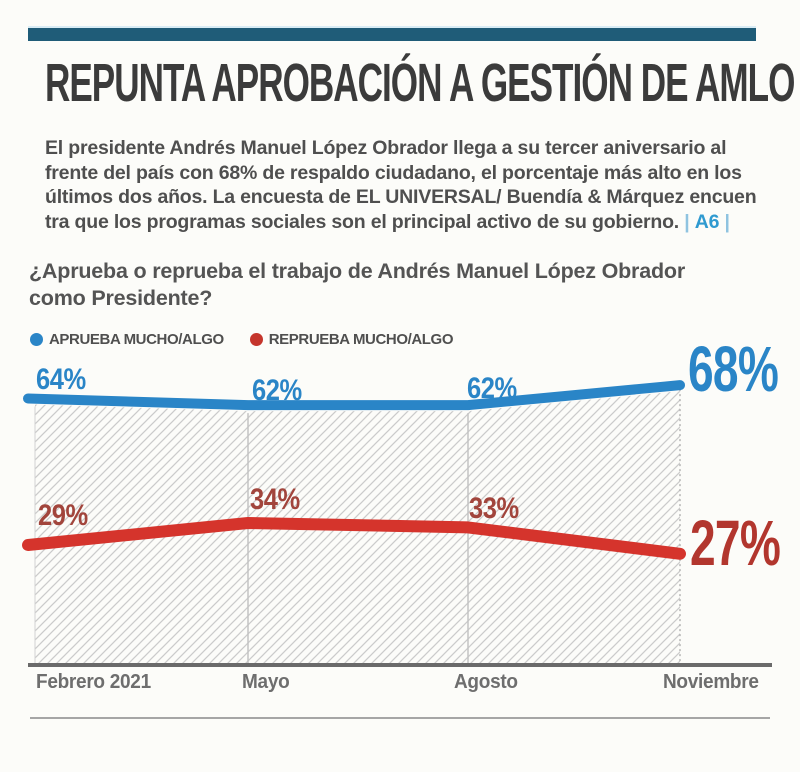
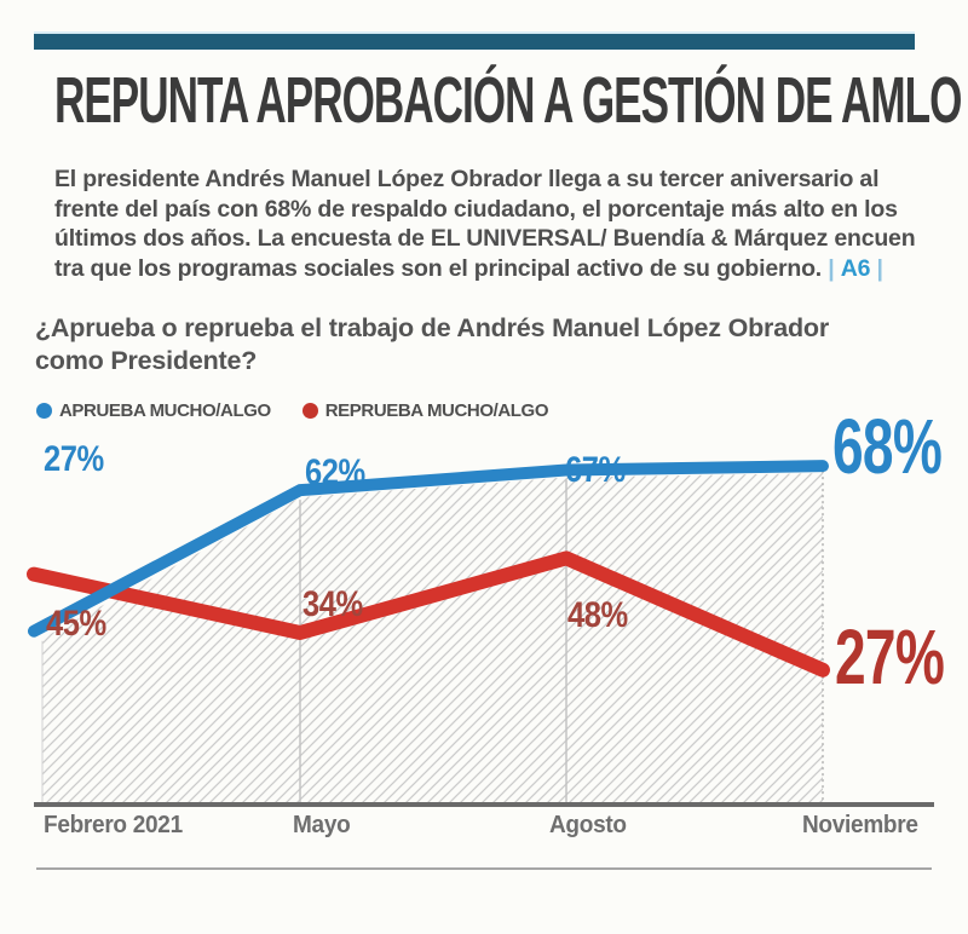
APRUEBA MUCHO/ALGO/Febrero 2021: 64% -> 27%
REPRUEBA MUCHO/ALGO/Febrero 2021: 29% -> 45%
APRUEBA MUCHO/ALGO/Agosto: 62% -> 67%
REPRUEBA MUCHO/ALGO/Agosto: 33% -> 48%
